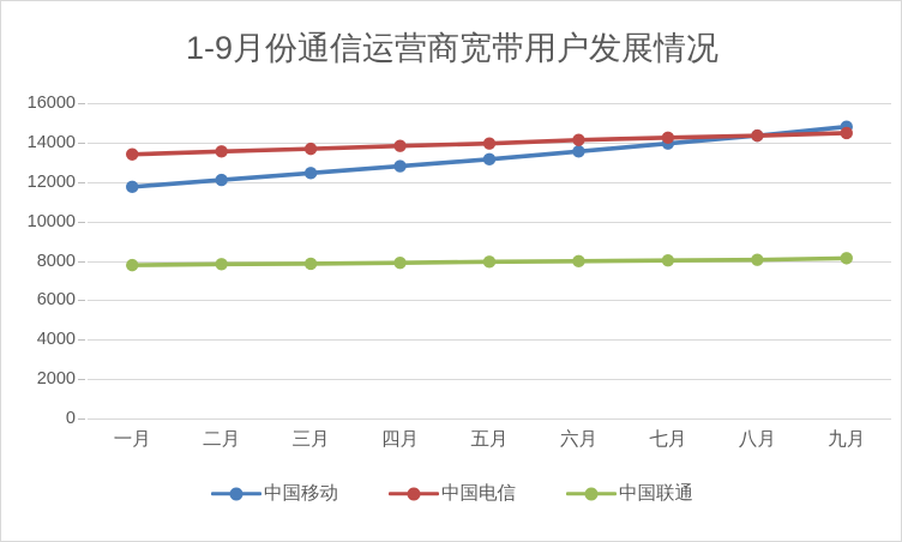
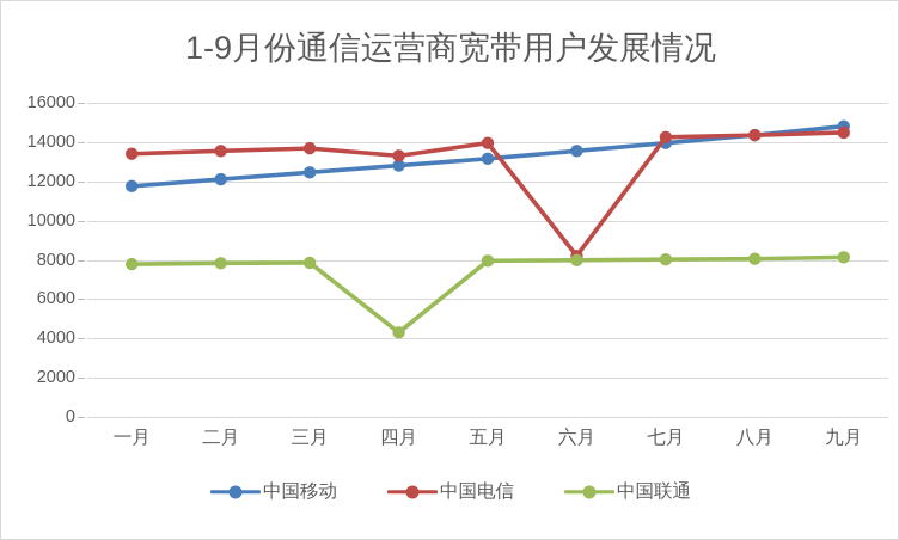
中国电信/四月: 13800 -> 13300
中国联通/四月: 7900 -> 4300
中国电信/六月: 14100 -> 8200
